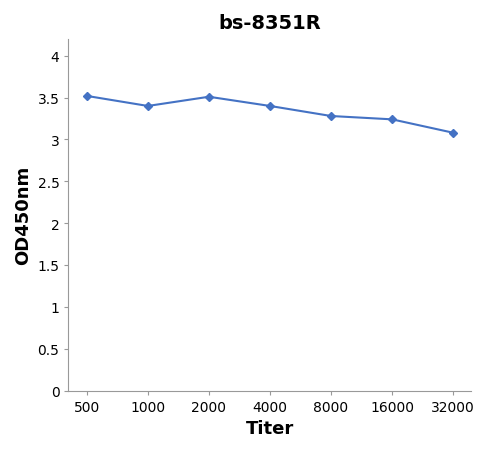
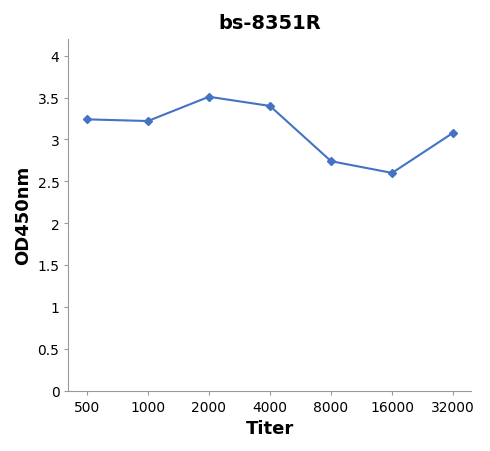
500: 3.52 -> 3.24
1000: 3.40 -> 3.22
8000: 3.28 -> 2.74
16000: 3.24 -> 2.60
